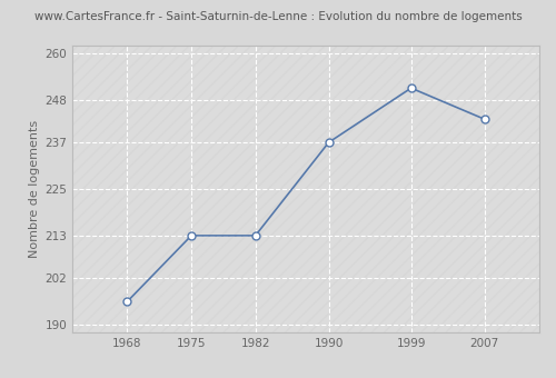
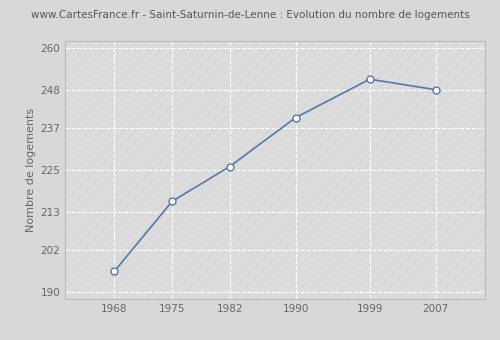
1975: 213 -> 216
1982: 213 -> 226
1990: 237 -> 240
2007: 243 -> 248
